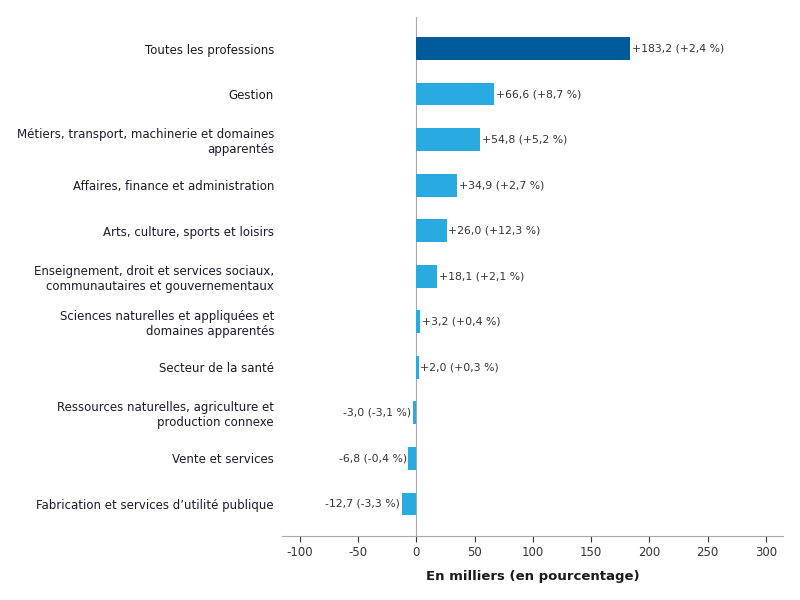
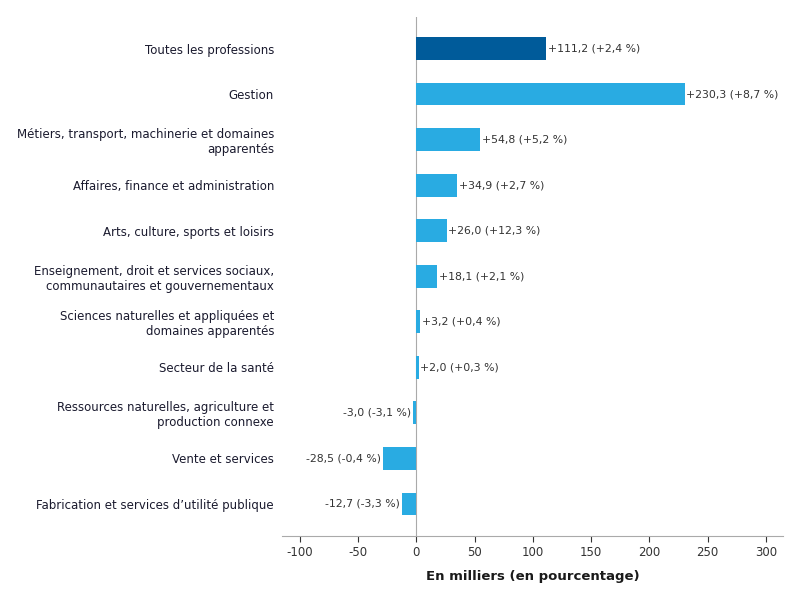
Toutes les professions: +183,2 -> +111,2
Gestion: +66,6 -> +230,3
Vente et services: -6,8 -> -28,5
